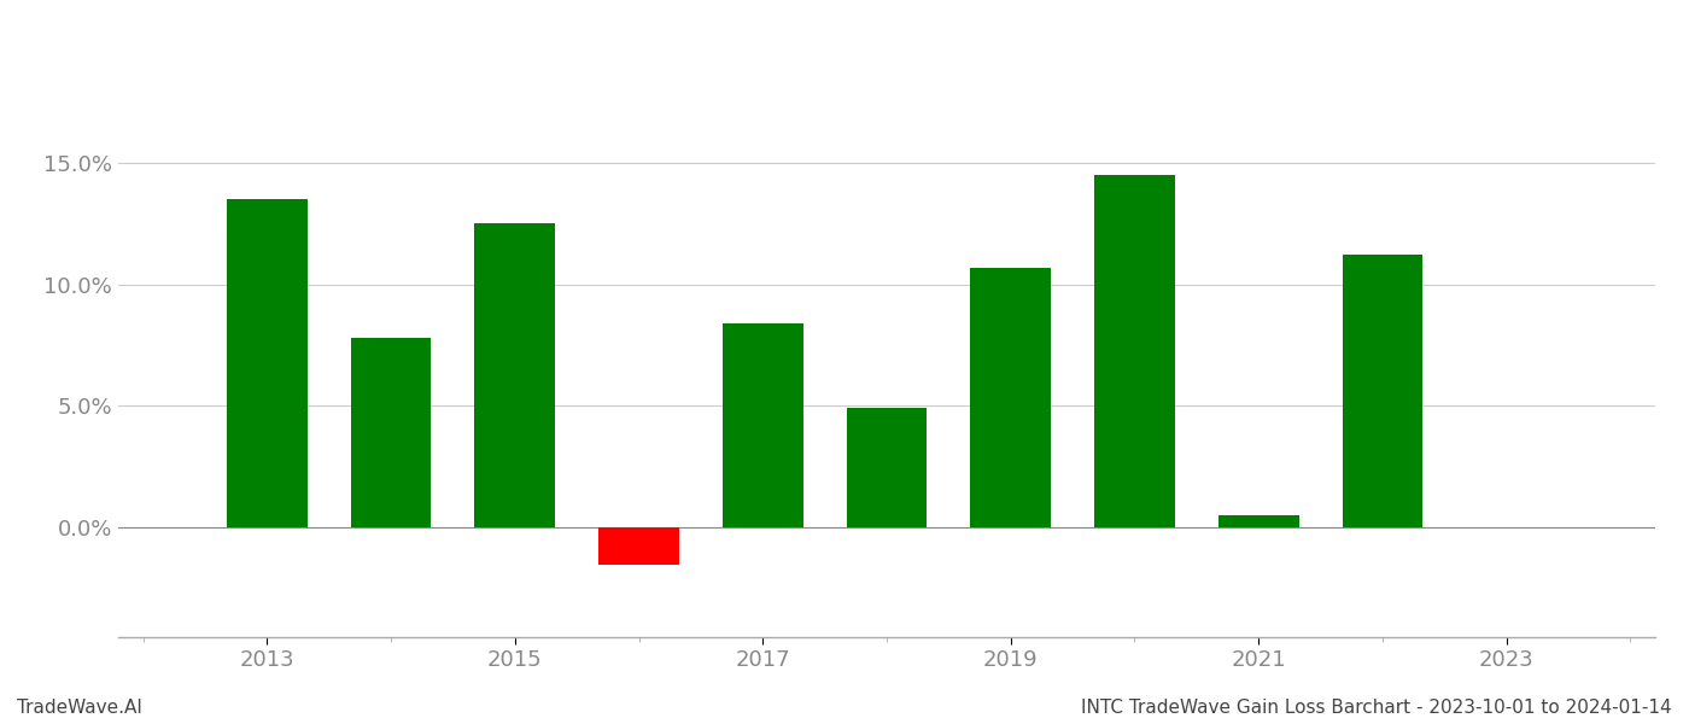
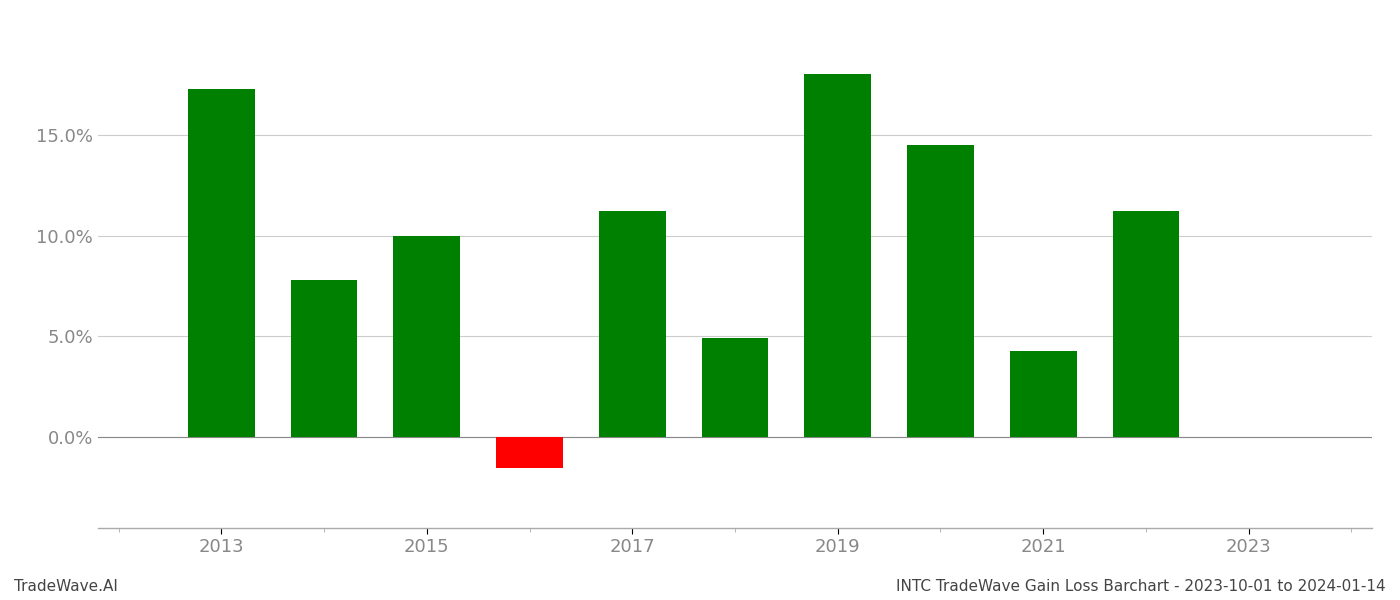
2013: 13.5% -> 17.3%
2015: 12.5% -> 10.0%
2017: 8.4% -> 11.2%
2019: 10.7% -> 18.0%
2021: 0.5% -> 4.3%
